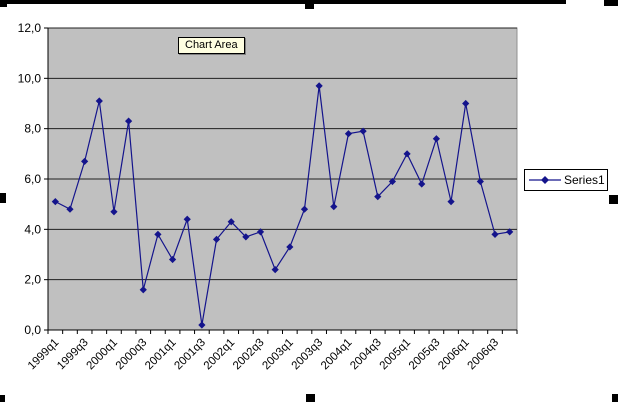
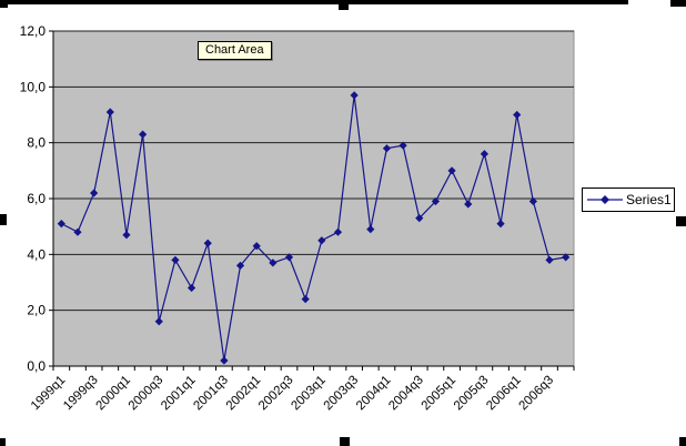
1999q3: 6,7 -> 6,2
2003q1: 3,3 -> 4,5
